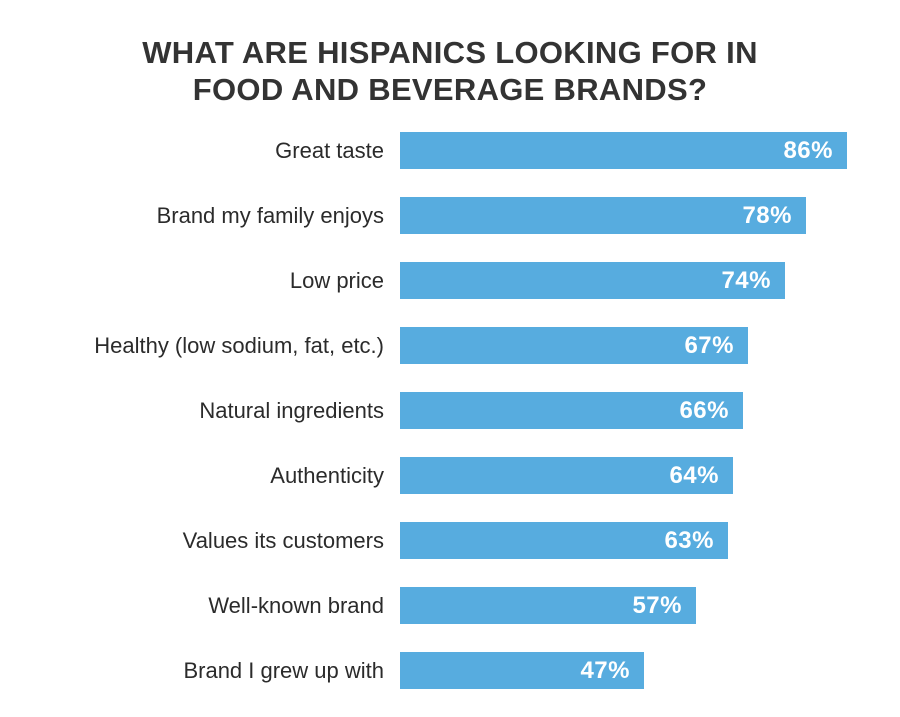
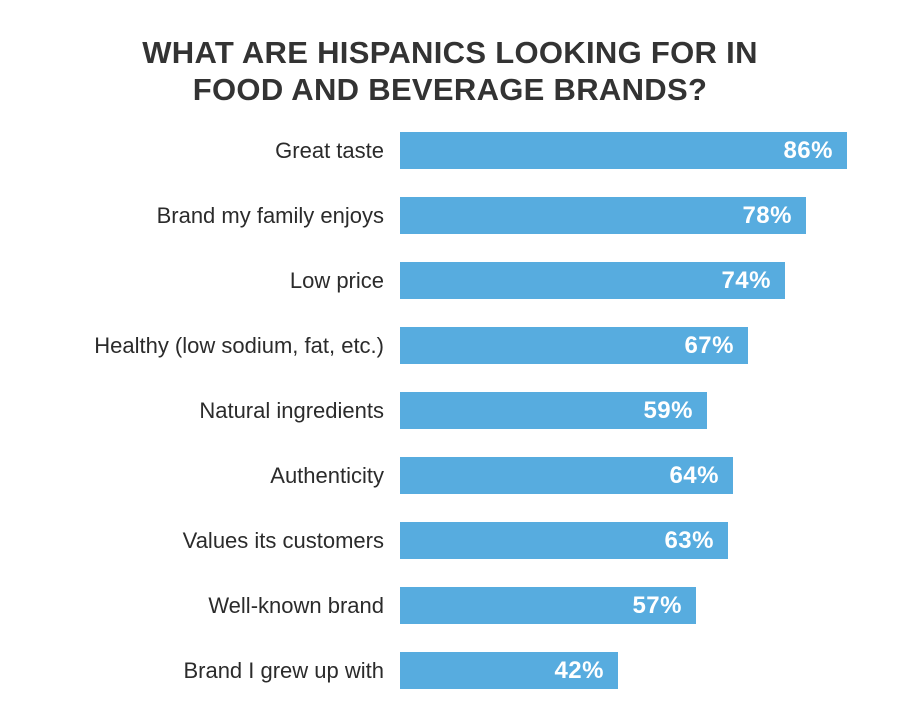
Natural ingredients: 66% -> 59%
Brand I grew up with: 47% -> 42%
